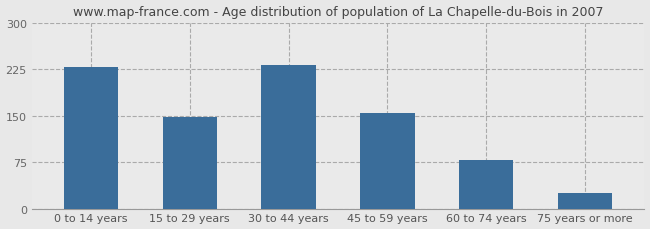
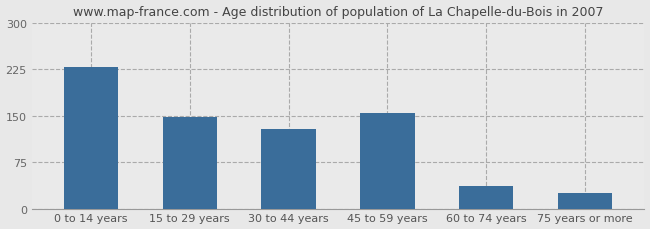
30 to 44 years: 232 -> 128
60 to 74 years: 78 -> 36
